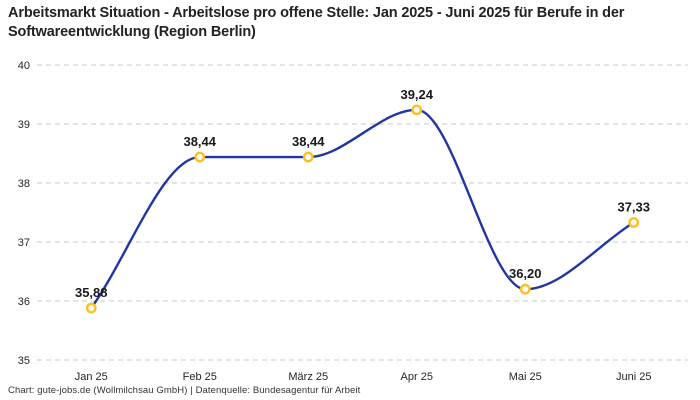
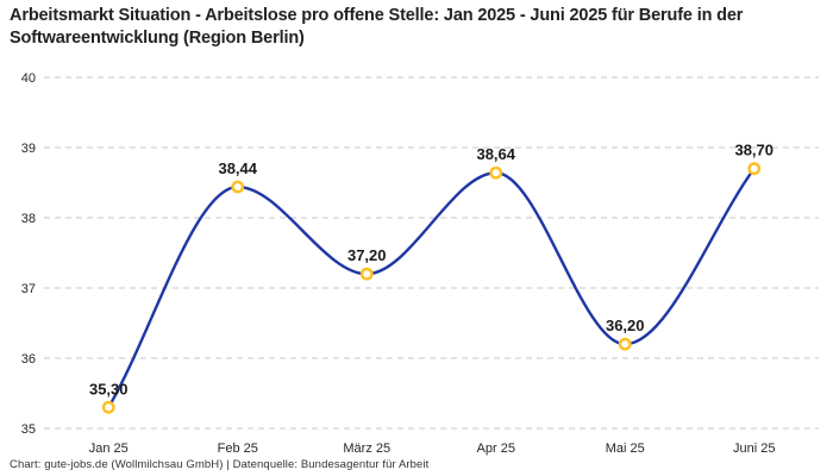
Jan 25: 35,88 -> 35,30
März 25: 38,44 -> 37,20
Apr 25: 39,24 -> 38,64
Juni 25: 37,33 -> 38,70
